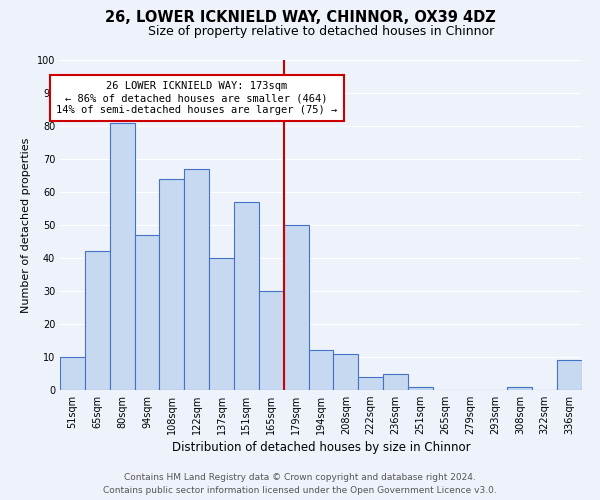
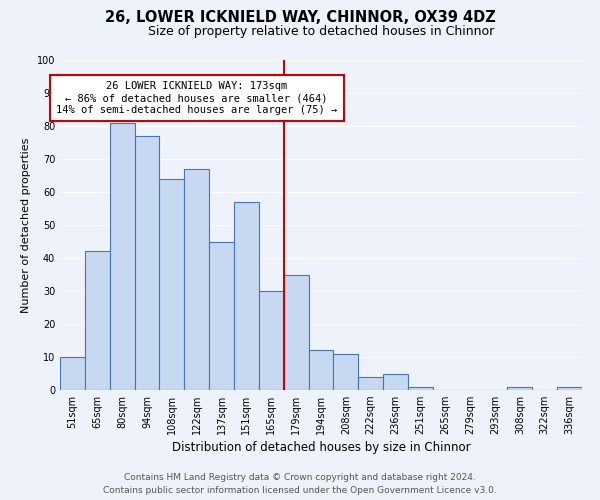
94sqm: 47 -> 77
137sqm: 40 -> 45
179sqm: 50 -> 35
336sqm: 9 -> 1
